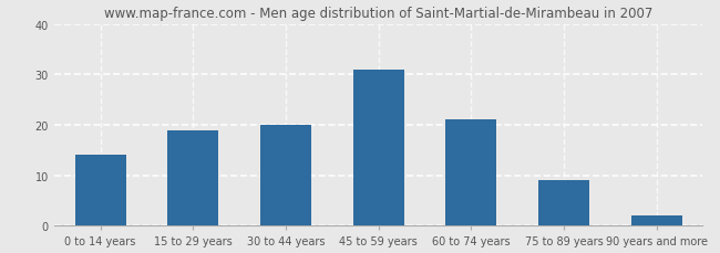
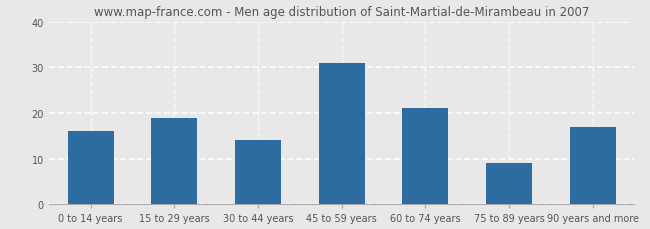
0 to 14 years: 14 -> 16
30 to 44 years: 20 -> 14
90 years and more: 2 -> 17
